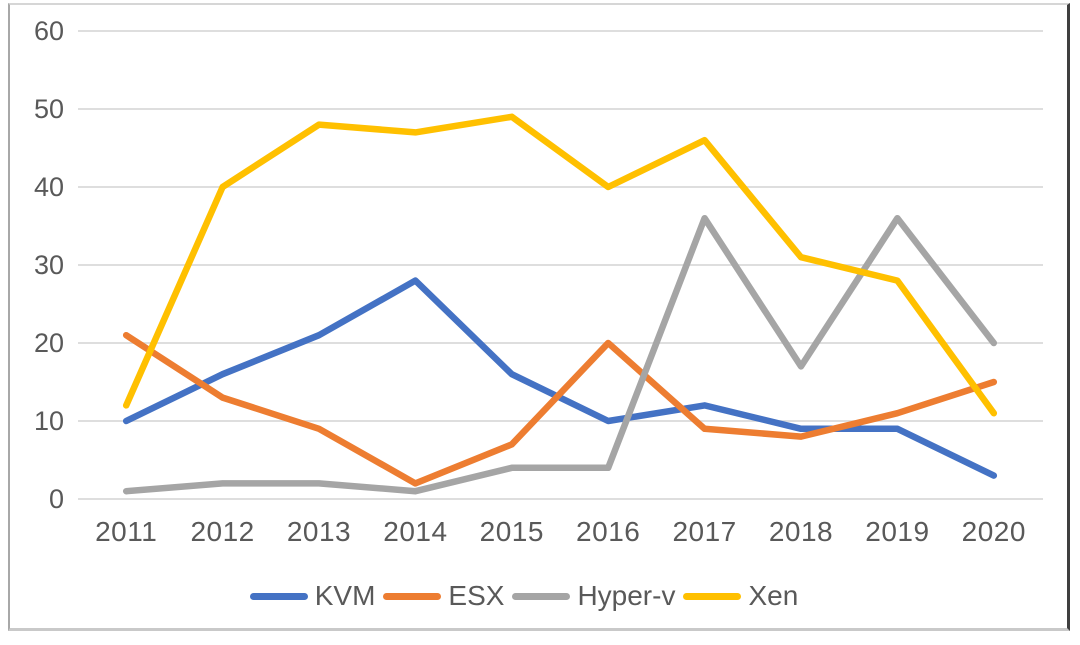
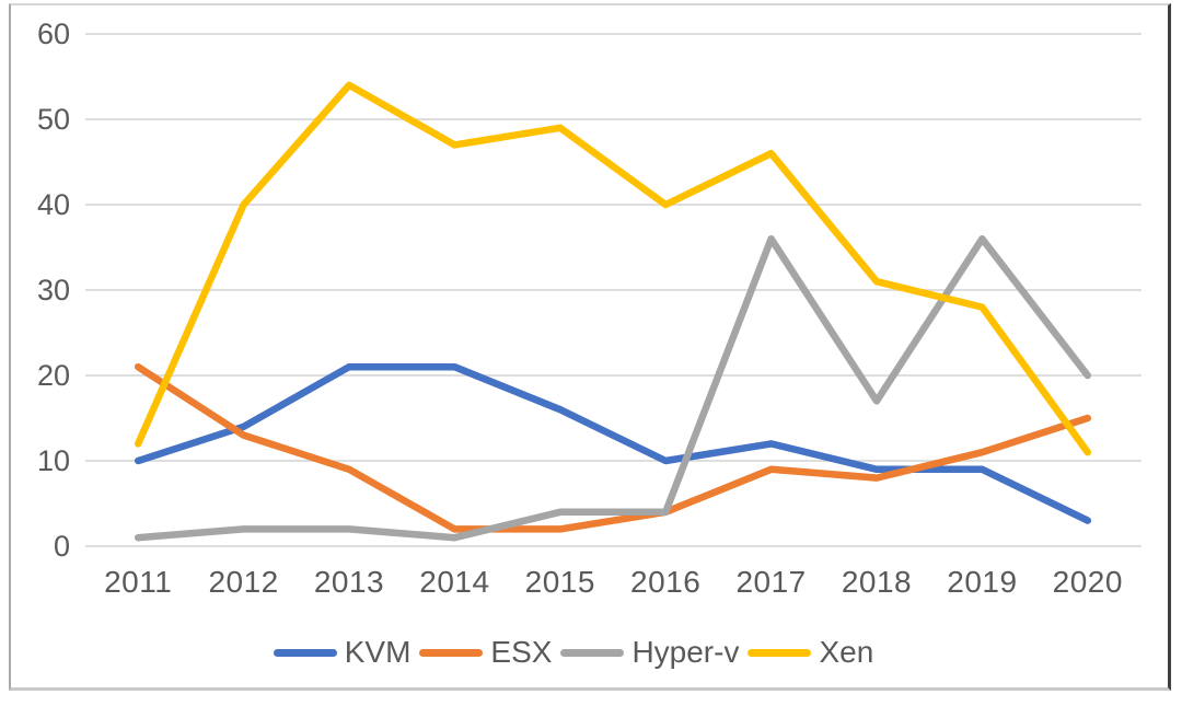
KVM/2012: 16 -> 14
Xen/2013: 48 -> 54
KVM/2014: 28 -> 21
ESX/2015: 7 -> 2
ESX/2016: 20 -> 4
